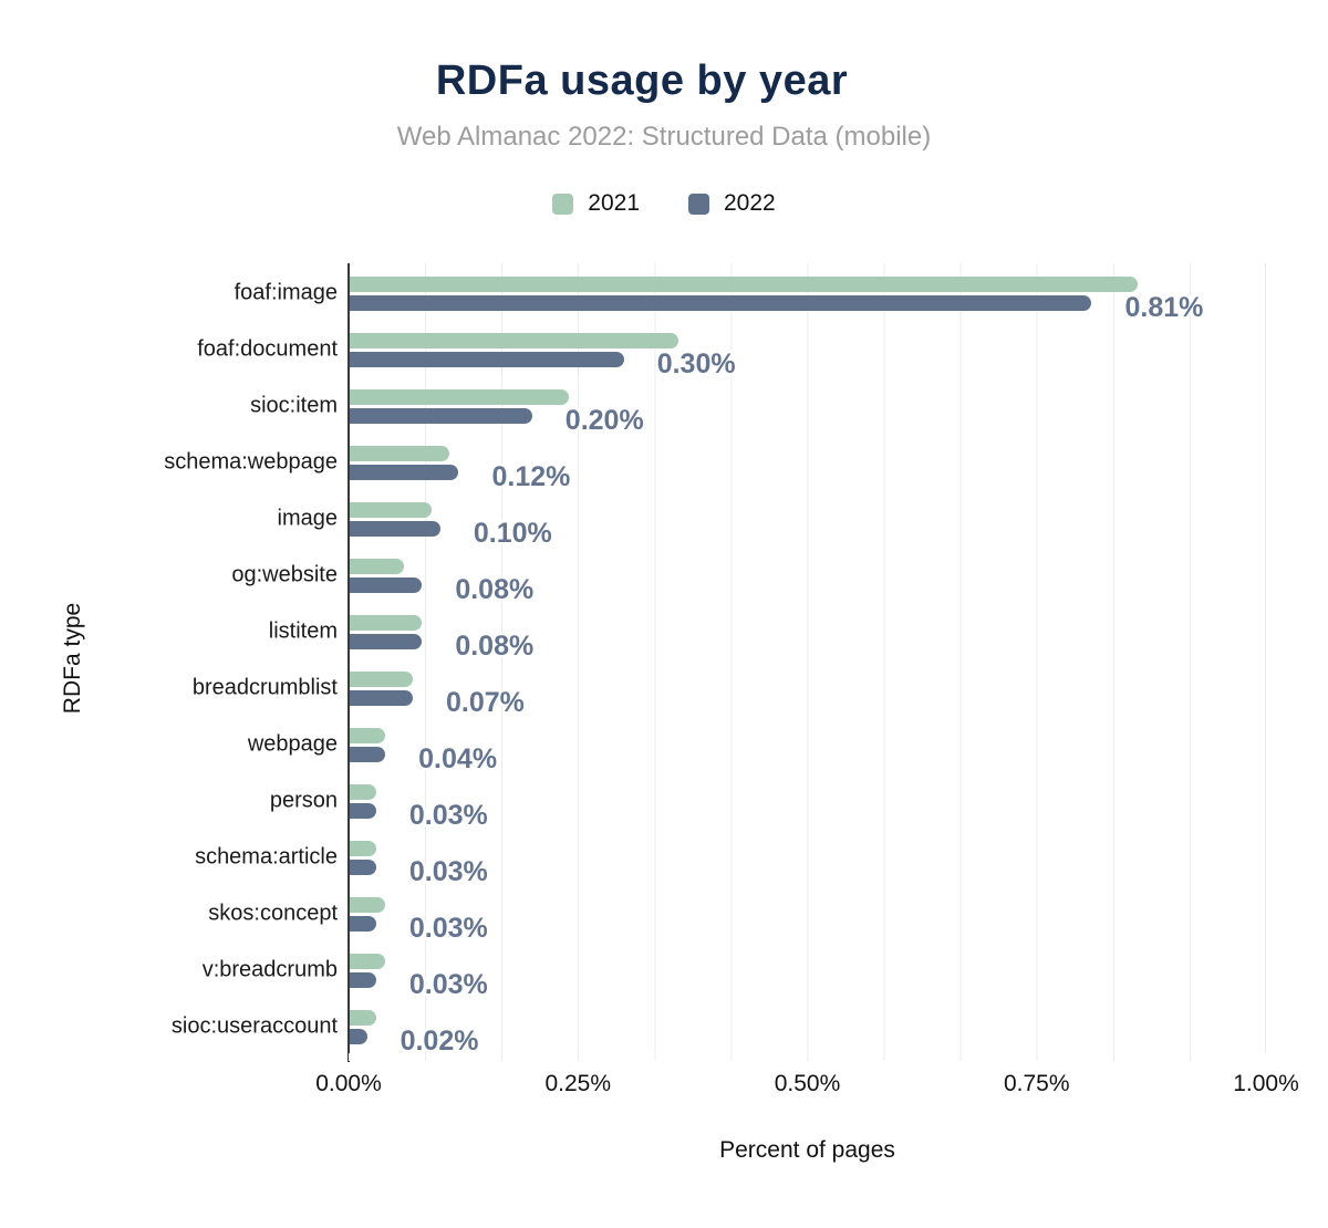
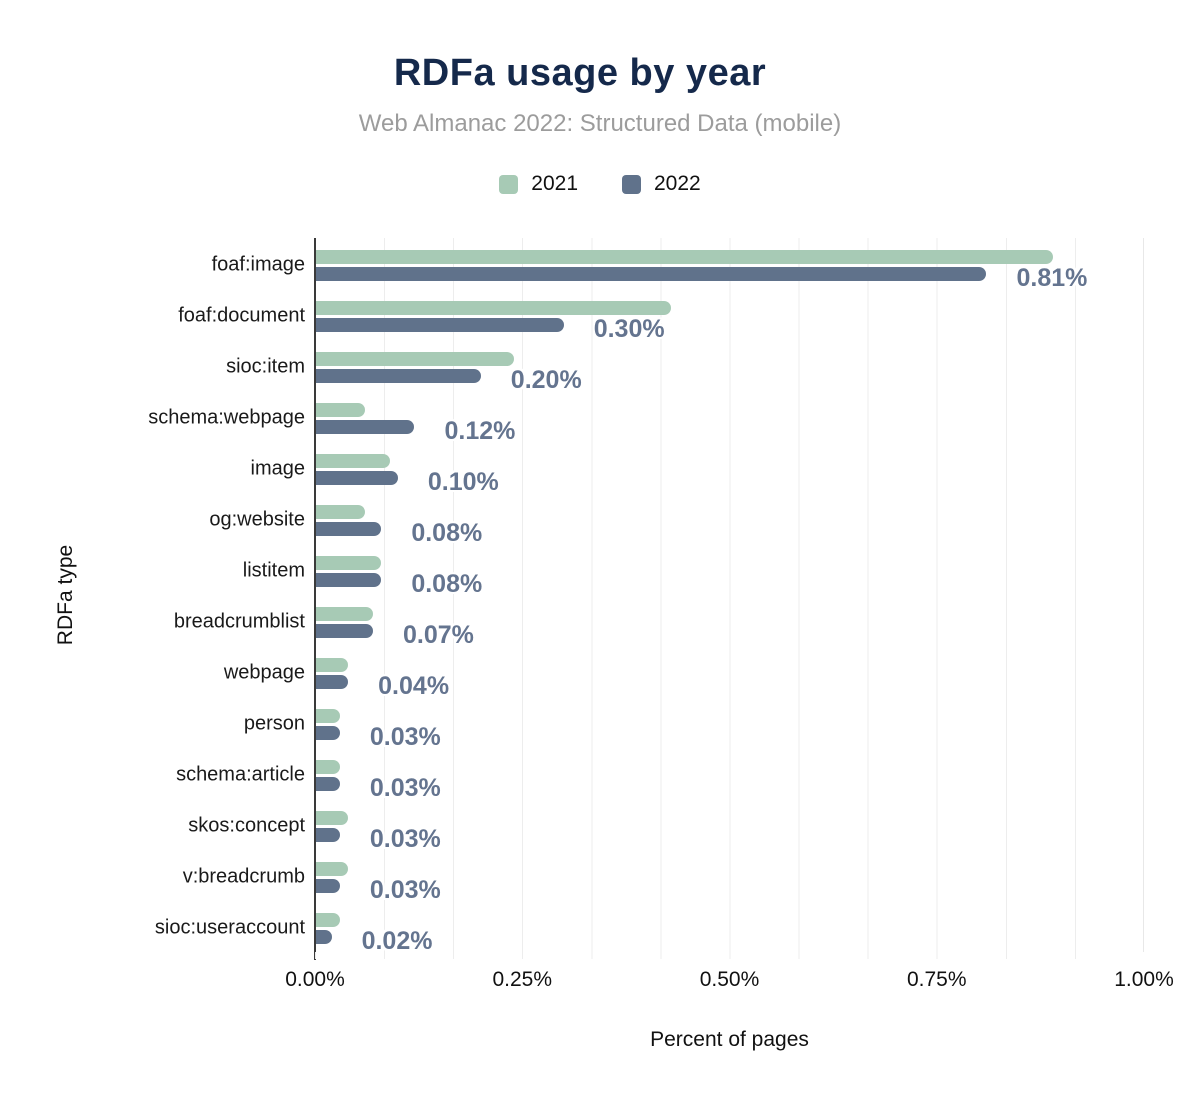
2021/foaf:image: 0.86% -> 0.89%
2021/foaf:document: 0.36% -> 0.43%
2021/schema:webpage: 0.11% -> 0.06%
